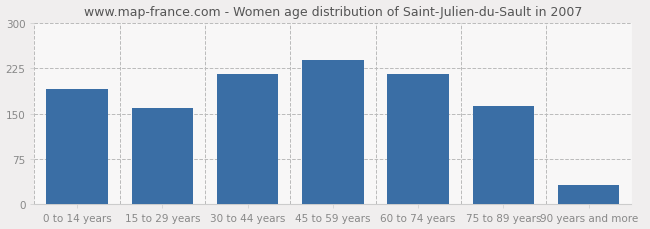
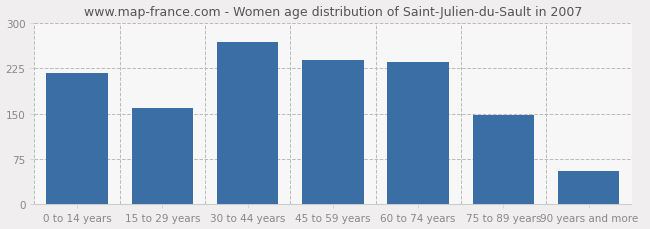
0 to 14 years: 190 -> 218
30 to 44 years: 215 -> 268
60 to 74 years: 215 -> 236
75 to 89 years: 162 -> 148
90 years and more: 32 -> 56
